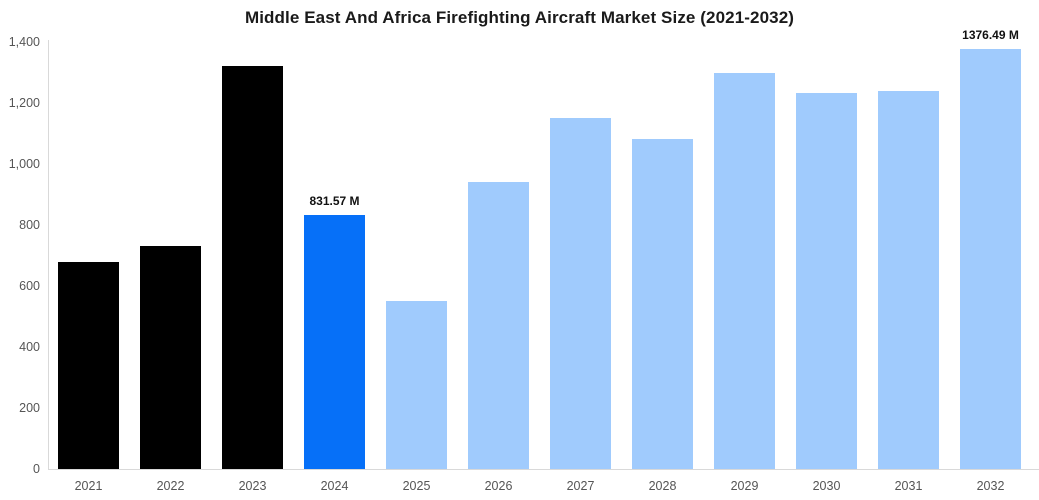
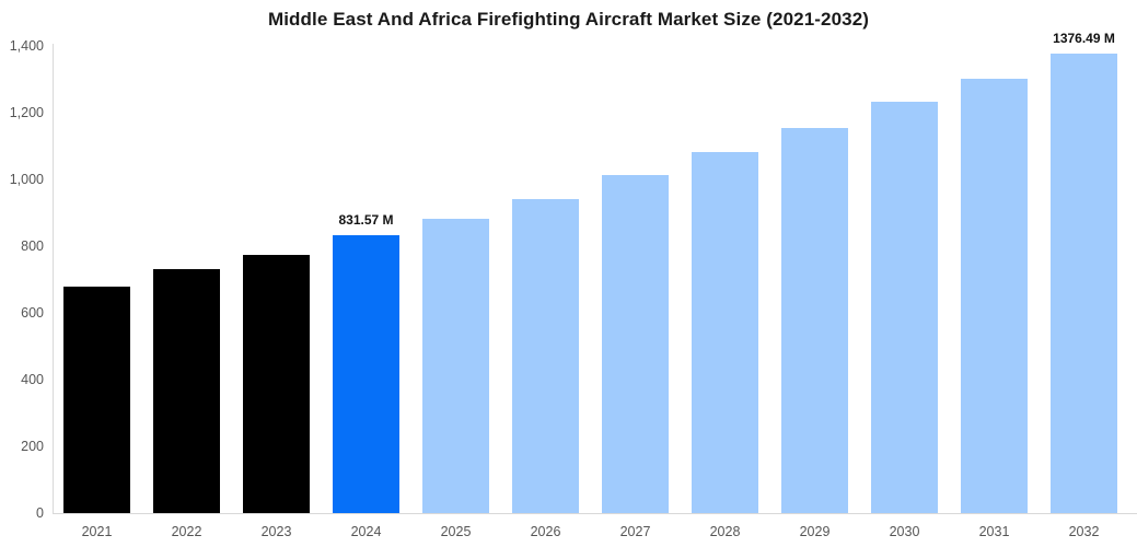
2023: 1320 -> 770
2025: 550 -> 880
2027: 1150 -> 1010
2029: 1300 -> 1150
2031: 1240 -> 1300
